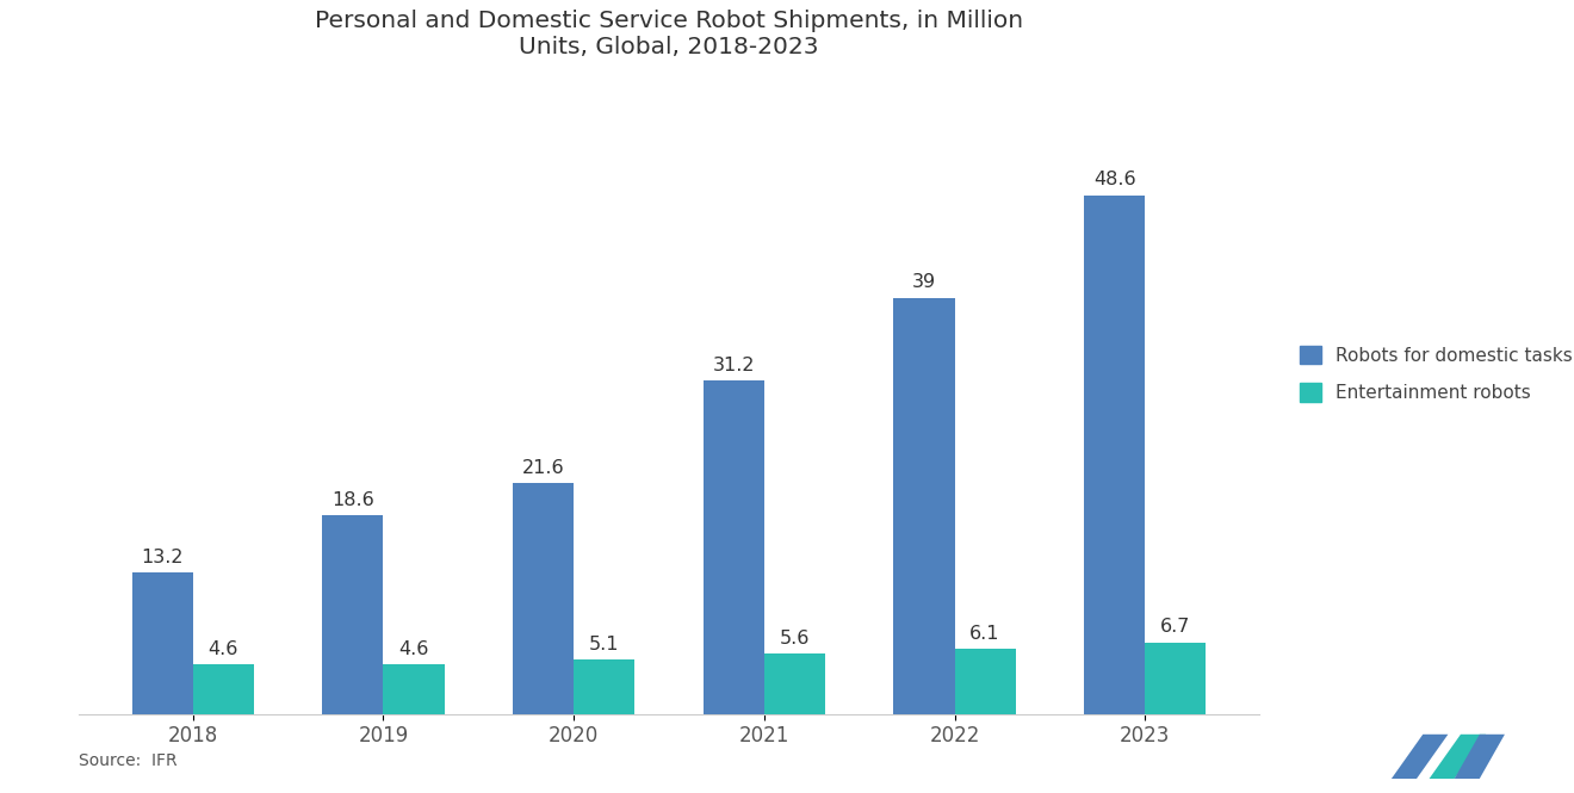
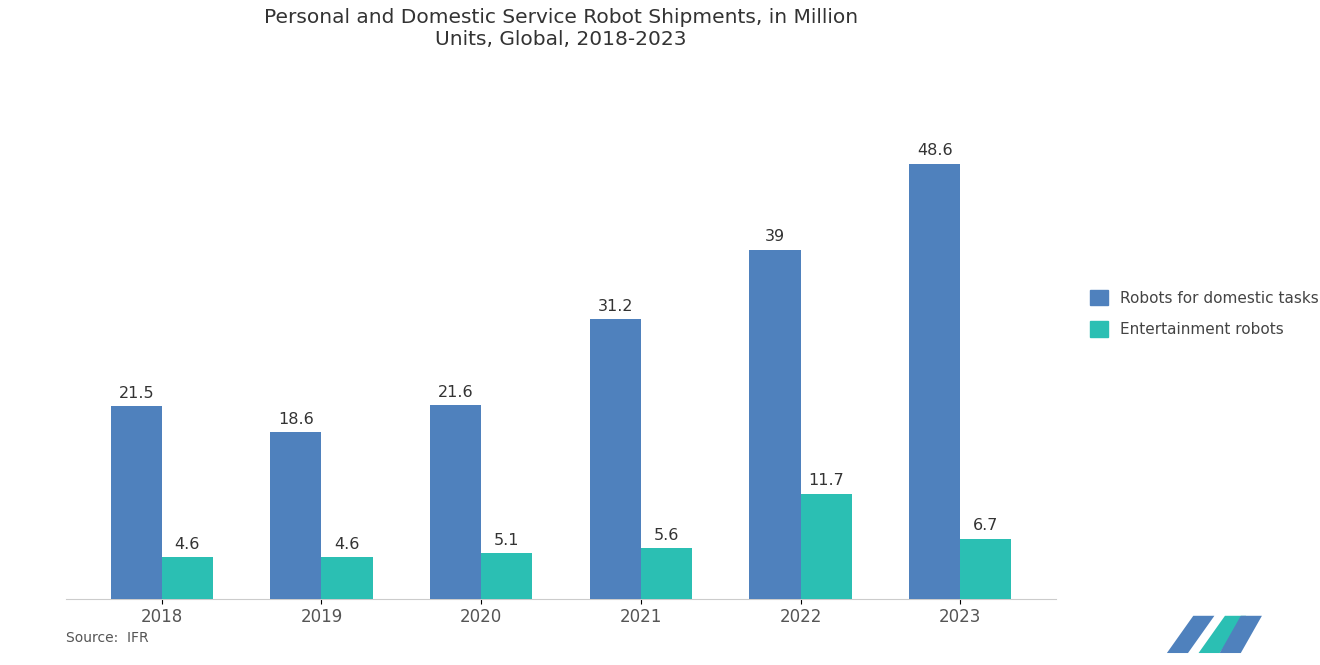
Robots for domestic tasks/2018: 13.2 -> 21.5
Entertainment robots/2022: 6.1 -> 11.7
